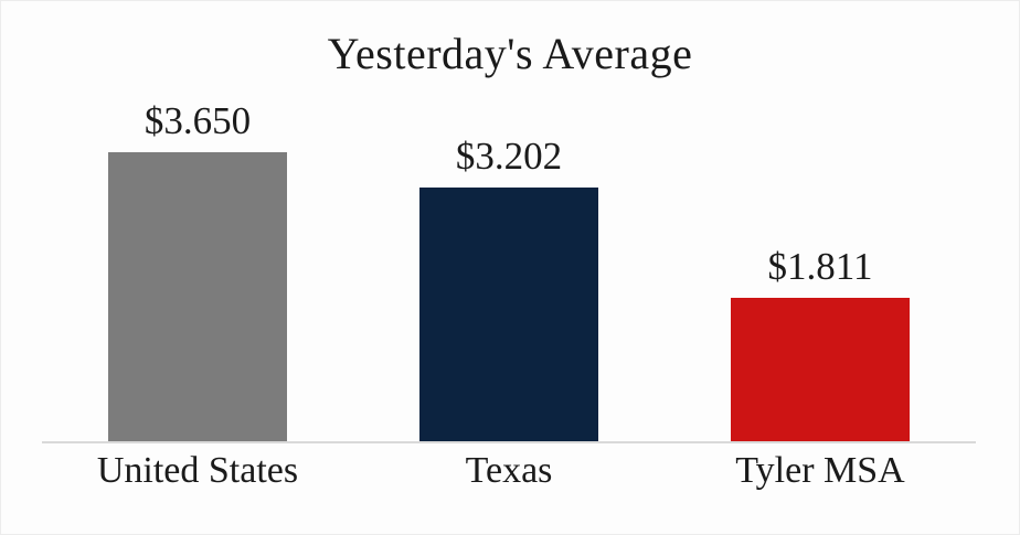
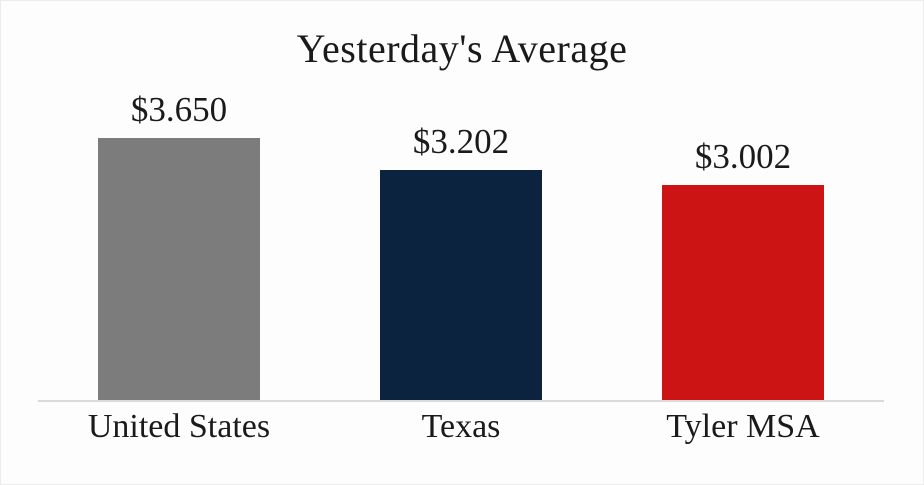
Tyler MSA: $1.811 -> $3.002
